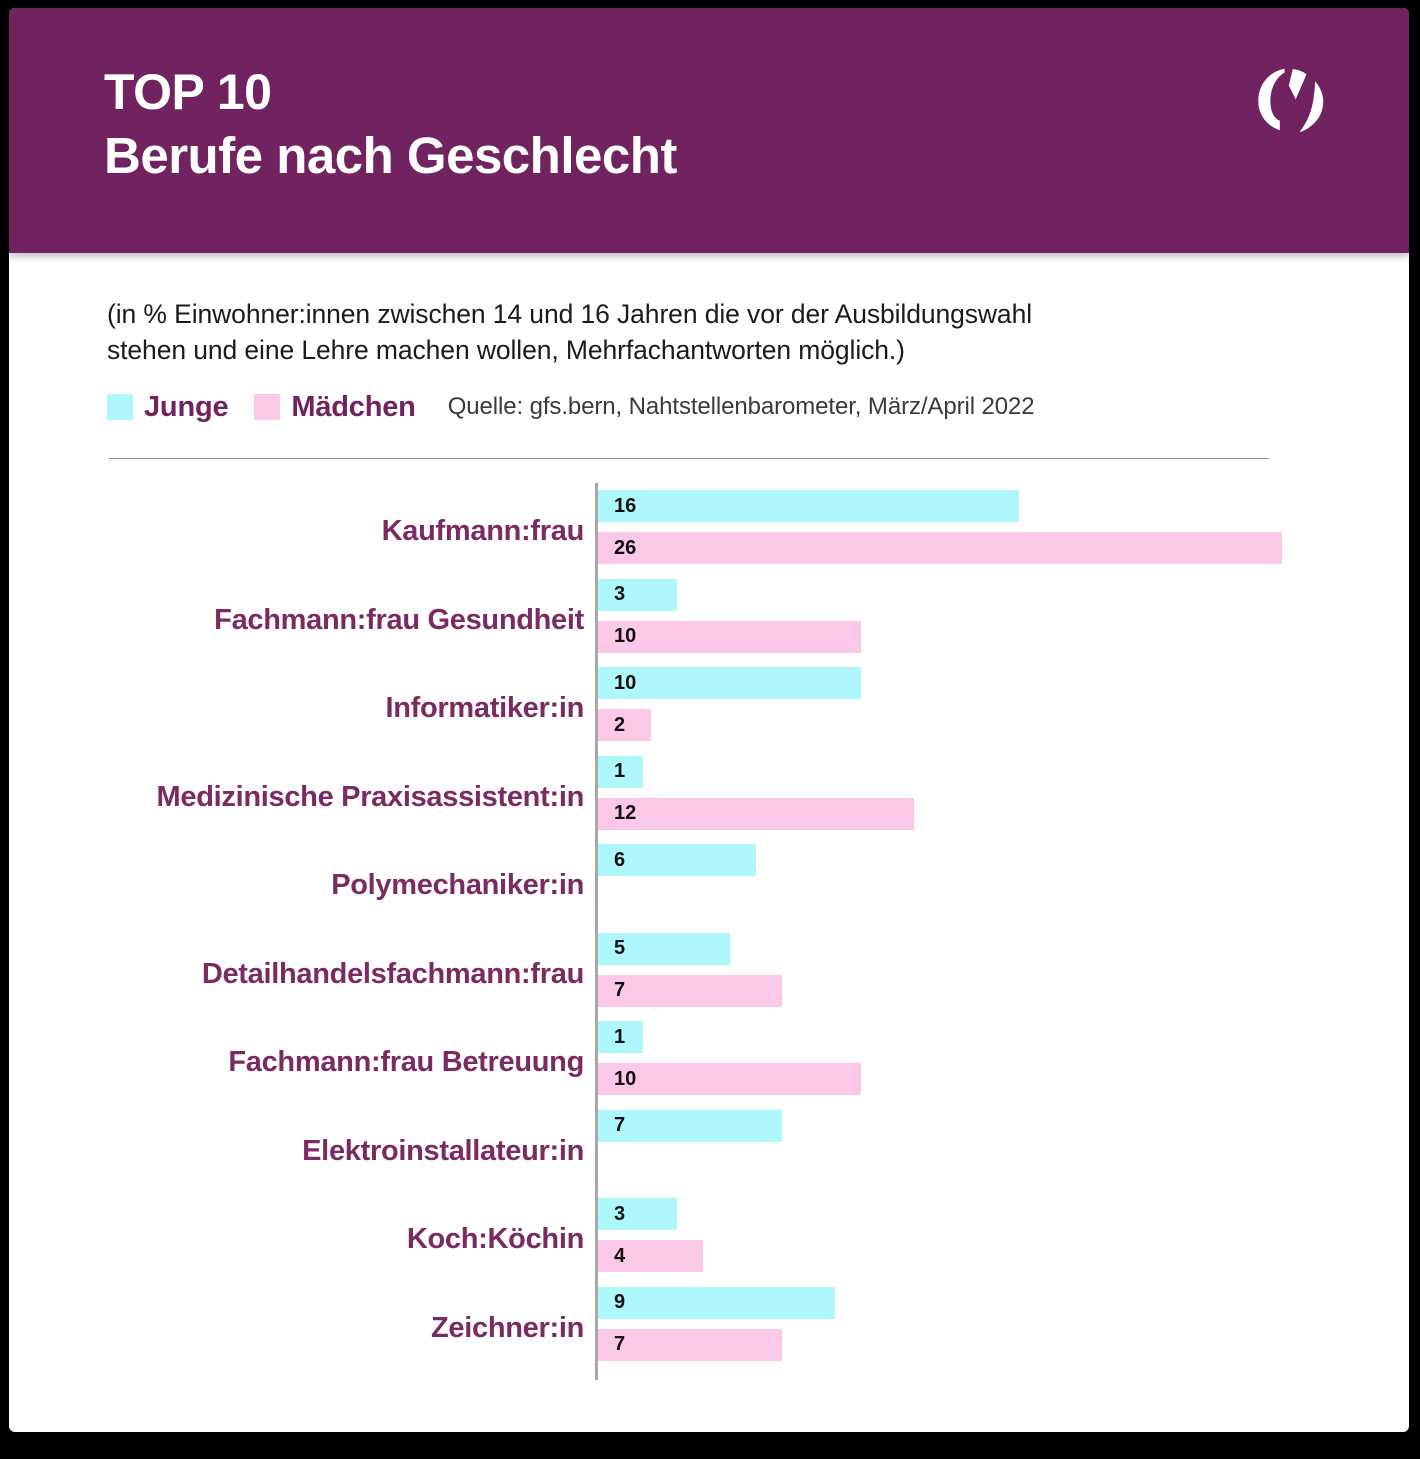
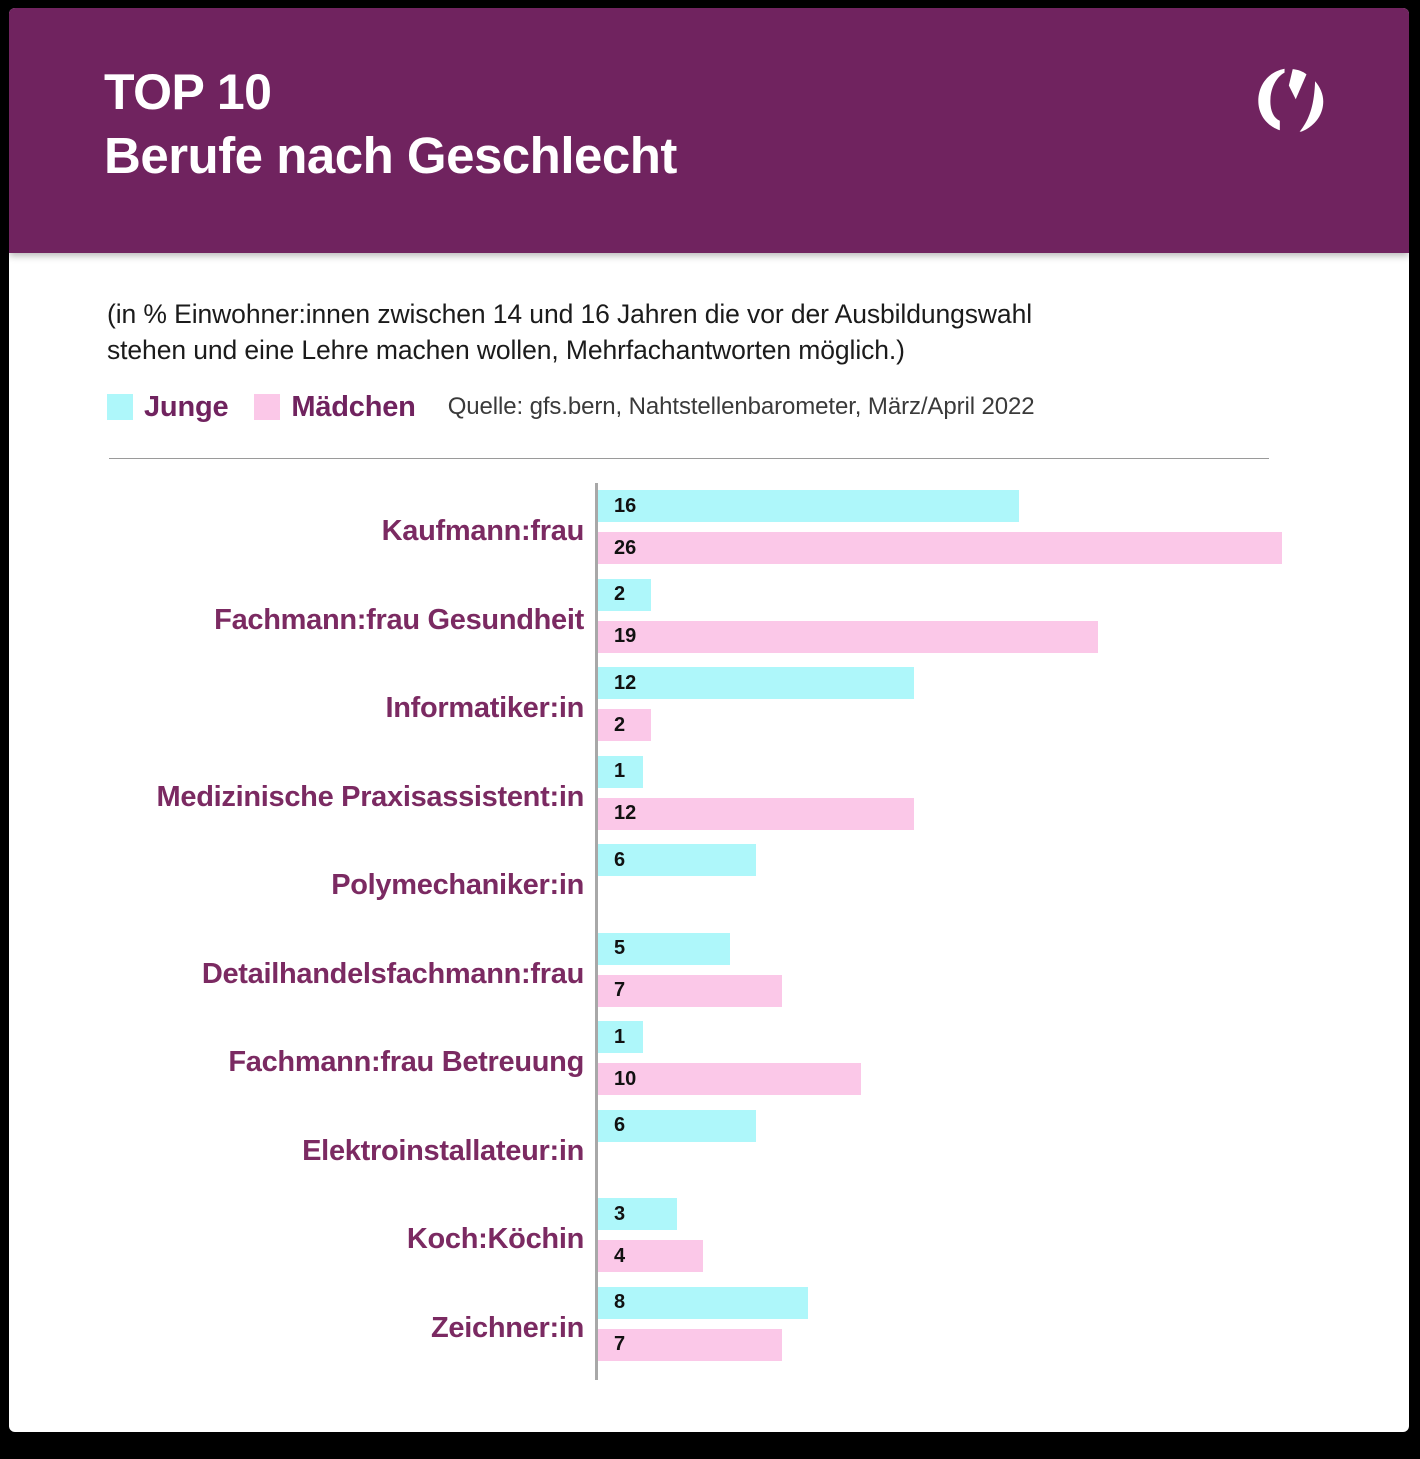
Junge/Fachmann:frau Gesundheit: 3 -> 2
Mädchen/Fachmann:frau Gesundheit: 10 -> 19
Junge/Informatiker:in: 10 -> 12
Junge/Elektroinstallateur:in: 7 -> 6
Junge/Zeichner:in: 9 -> 8
